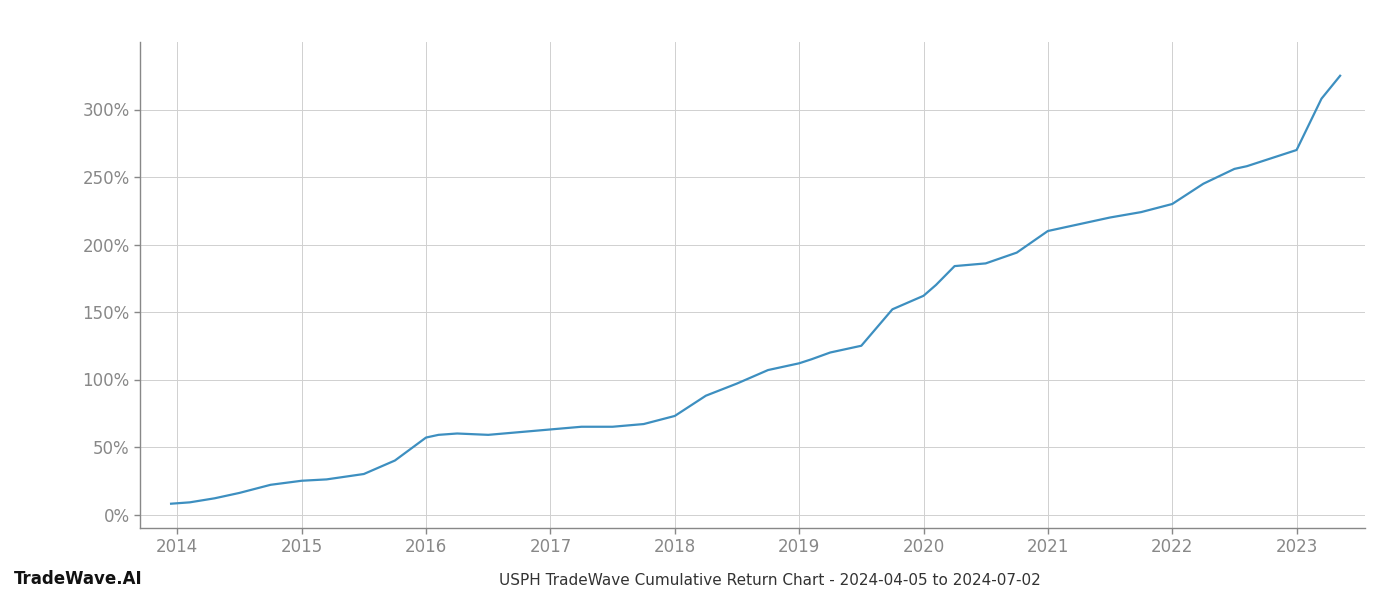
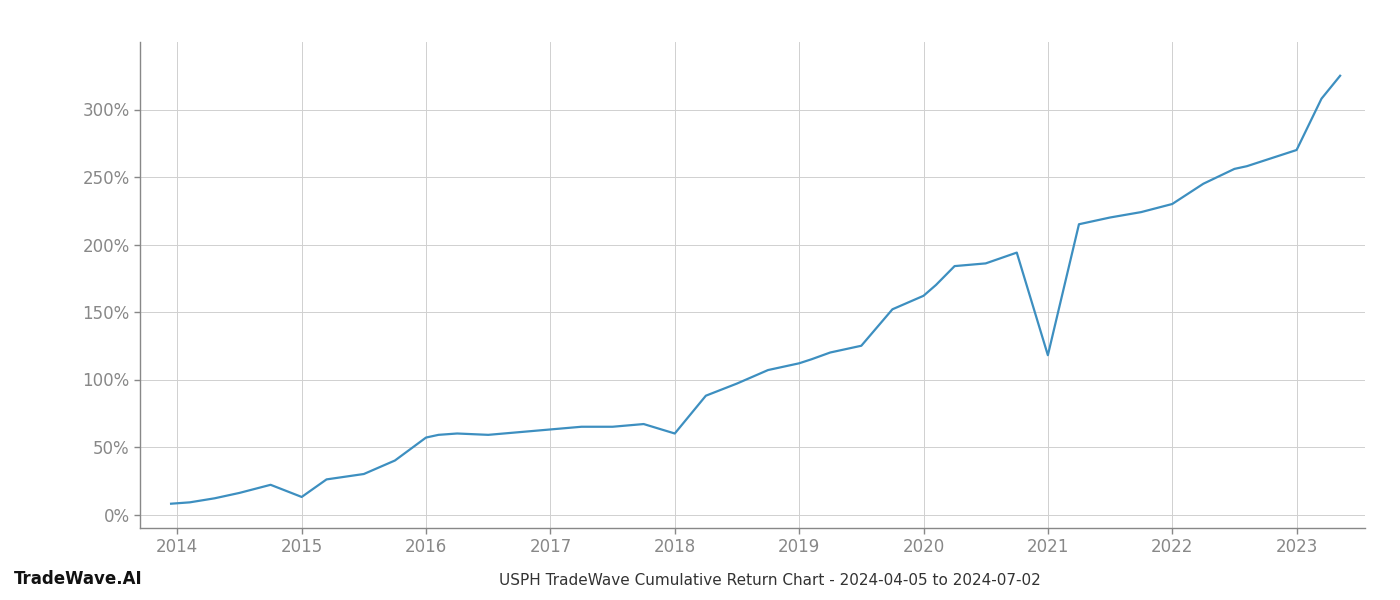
2015: 25% -> 13%
2018: 73% -> 60%
2021: 210% -> 118%
